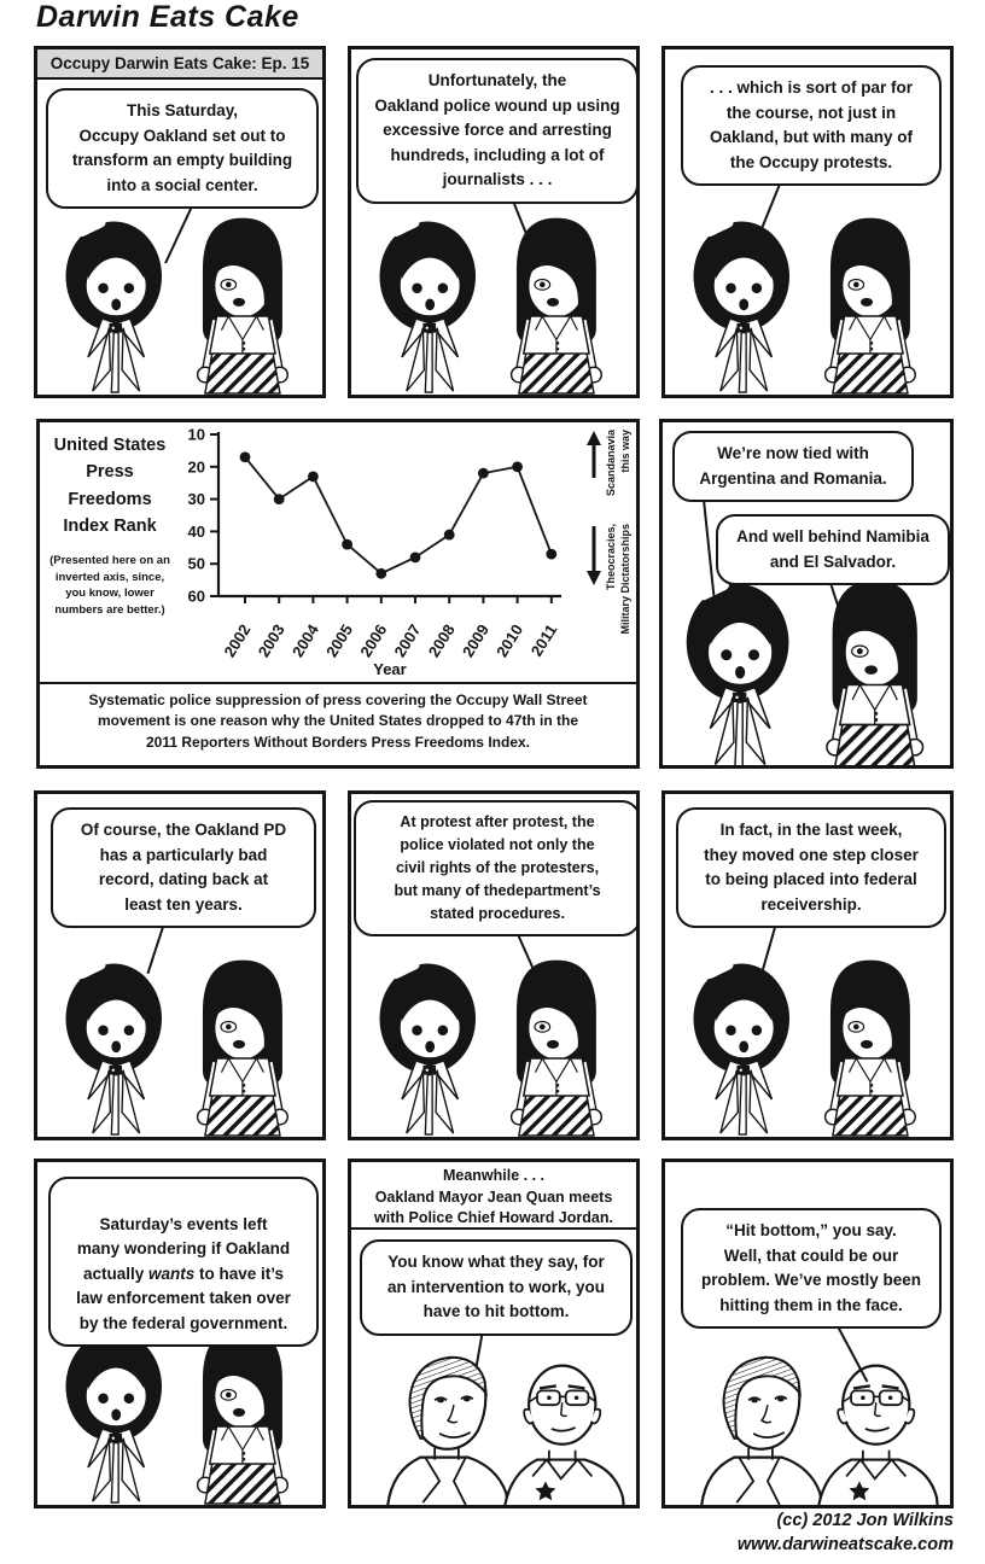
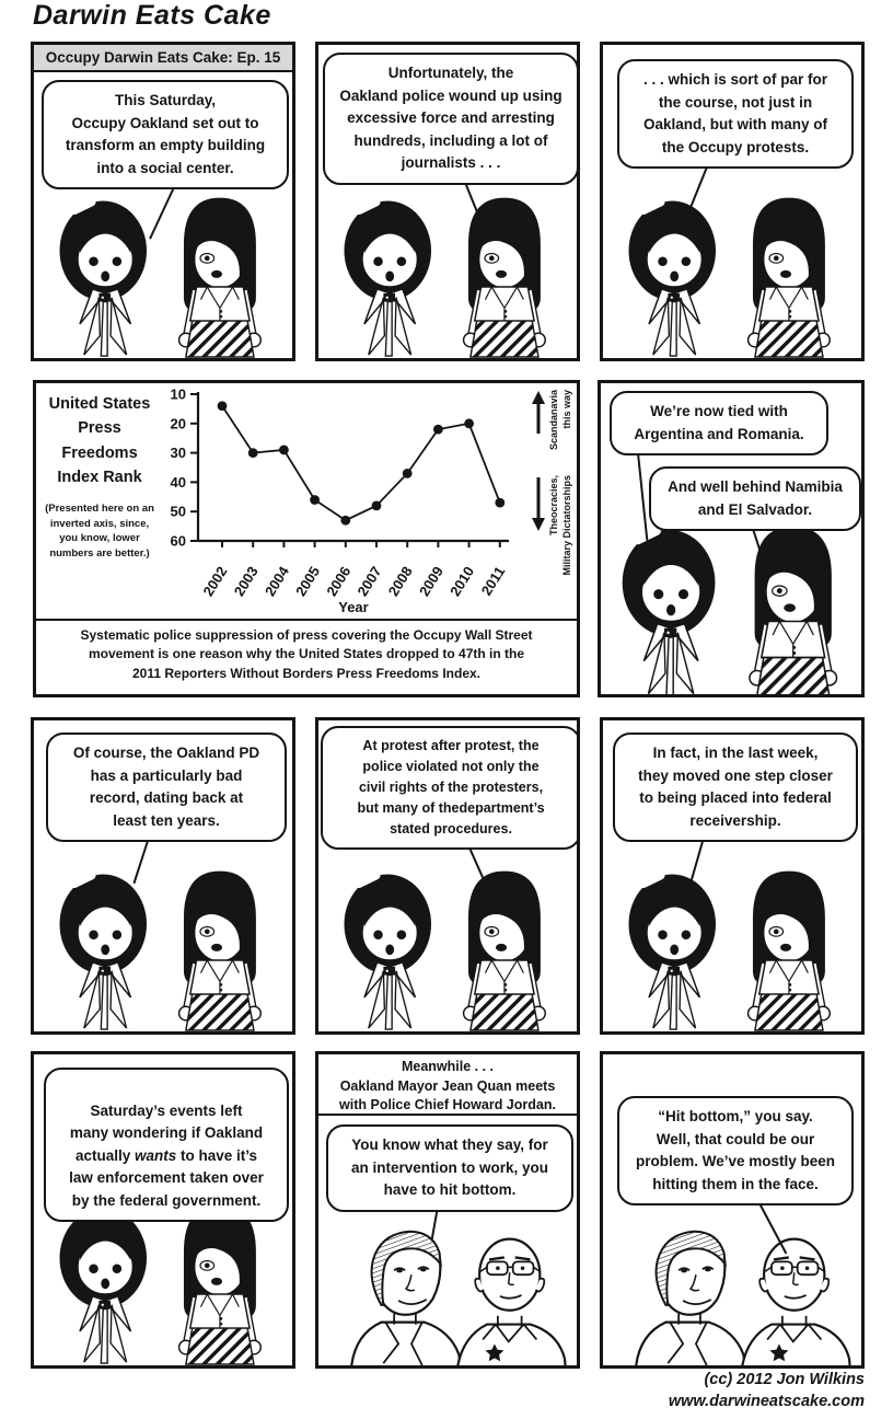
2002: 17 -> 14
2004: 23 -> 29
2005: 44 -> 46
2008: 41 -> 37
